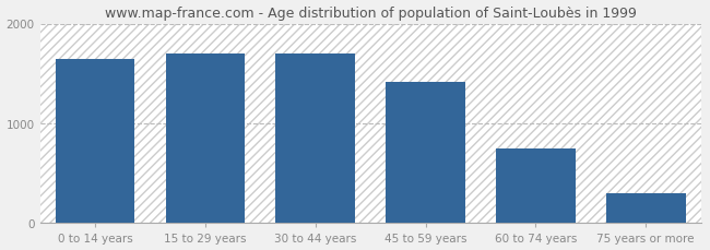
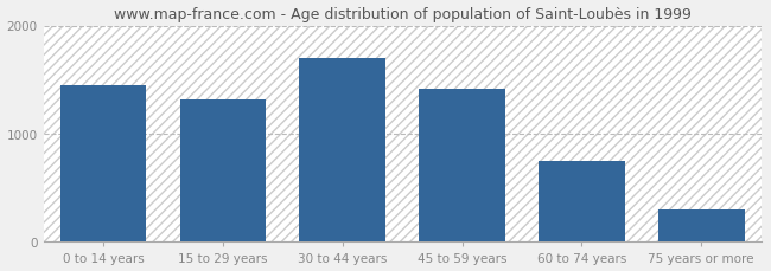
0 to 14 years: 1640 -> 1450
15 to 29 years: 1700 -> 1320
